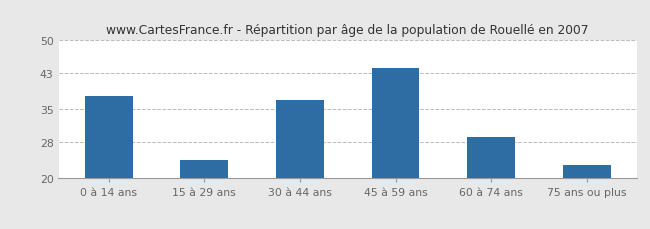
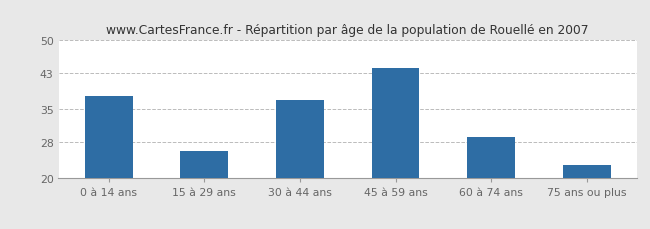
15 à 29 ans: 24 -> 26
